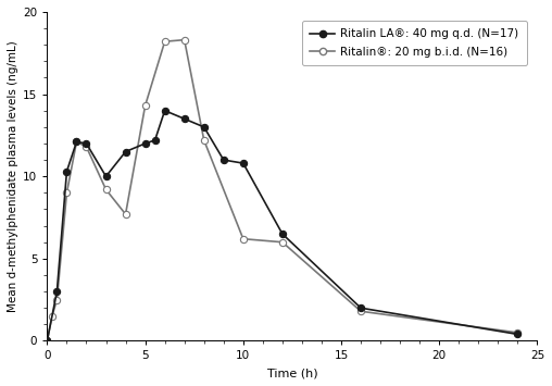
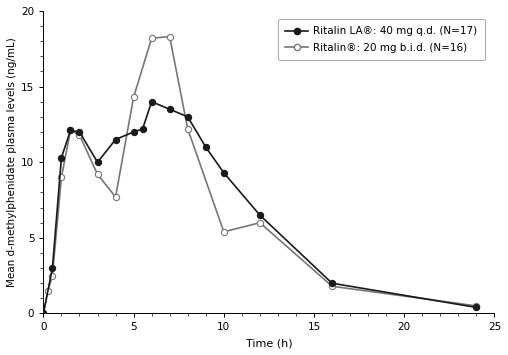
Ritalin LA®: 40 mg q.d. (N=17)/10: 10.8 -> 9.3
Ritalin®: 20 mg b.i.d. (N=16)/10: 6.2 -> 5.4
